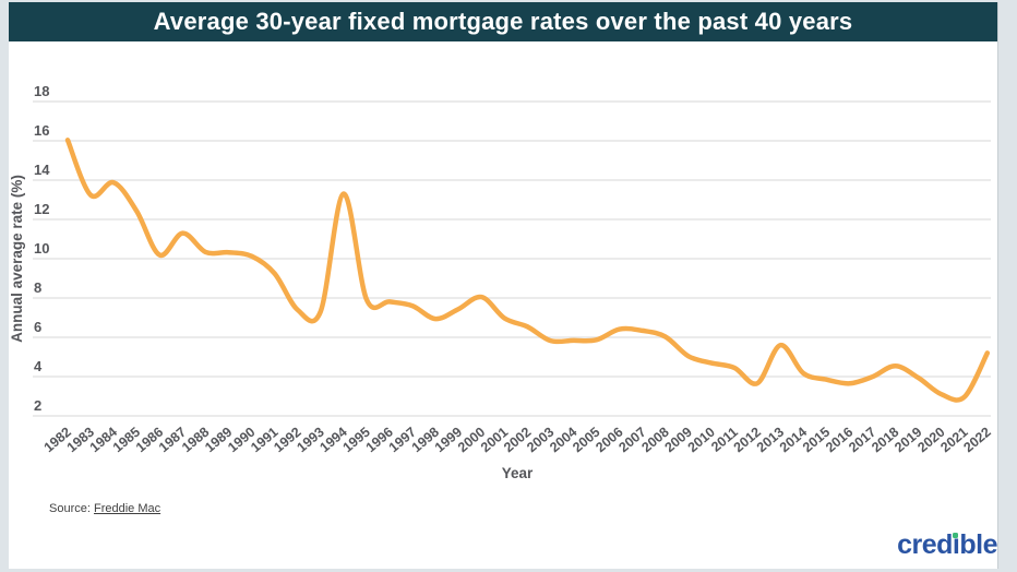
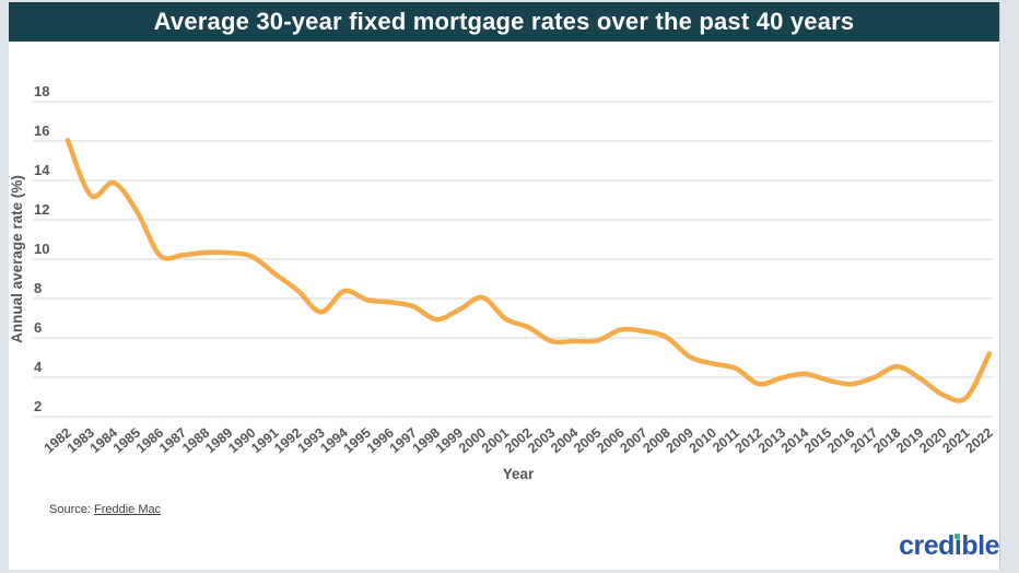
1987: 11.3 -> 10.2
1992: 7.4 -> 8.4
1994: 13.3 -> 8.4
2013: 5.6 -> 4.0
